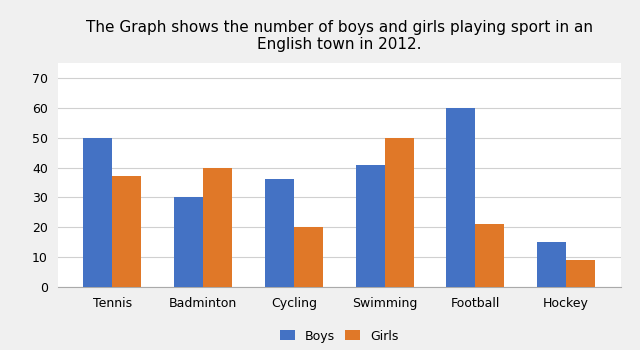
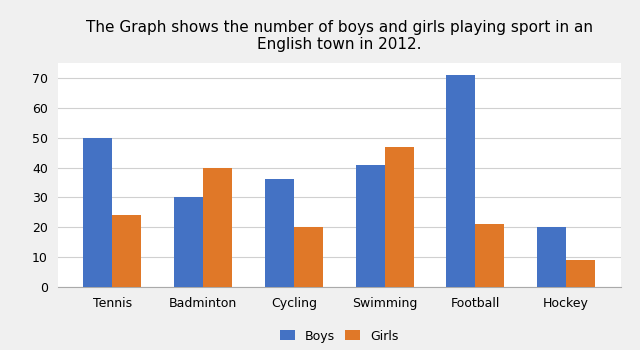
Girls/Tennis: 37 -> 24
Girls/Swimming: 50 -> 47
Boys/Football: 60 -> 71
Boys/Hockey: 15 -> 20
